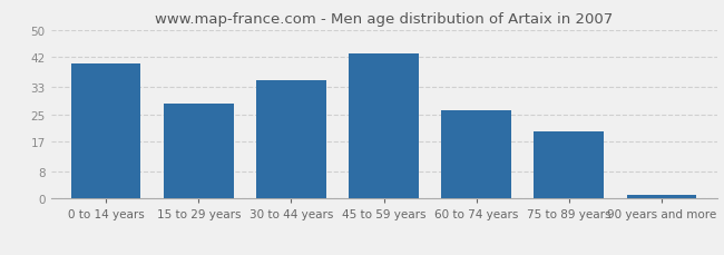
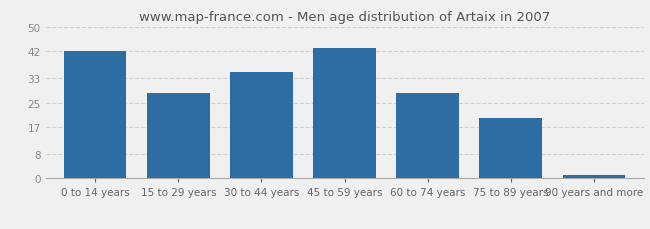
0 to 14 years: 40 -> 42
60 to 74 years: 26 -> 28
